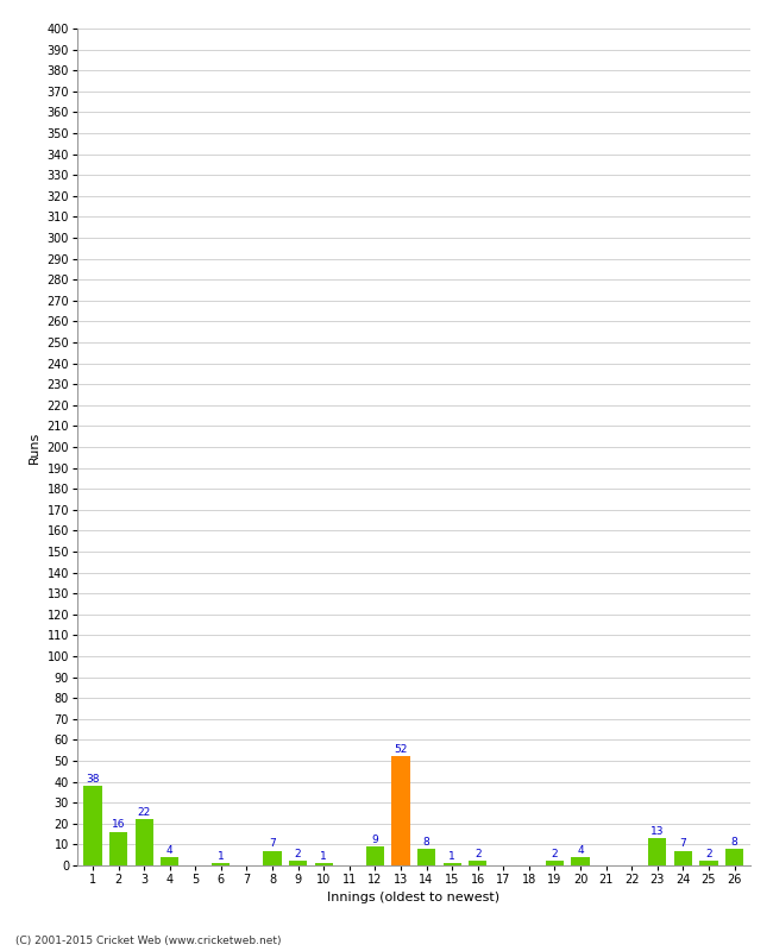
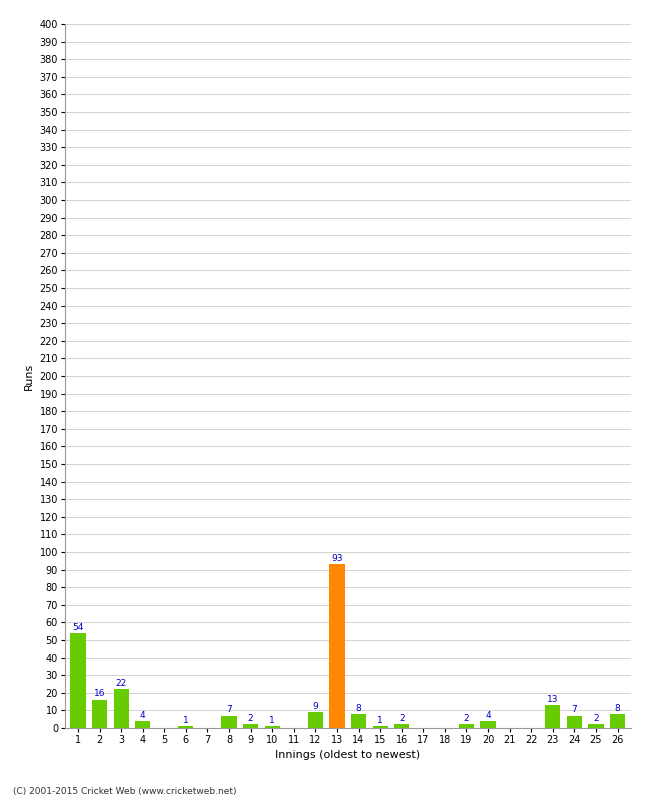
1: 38 -> 54
13: 52 -> 93
